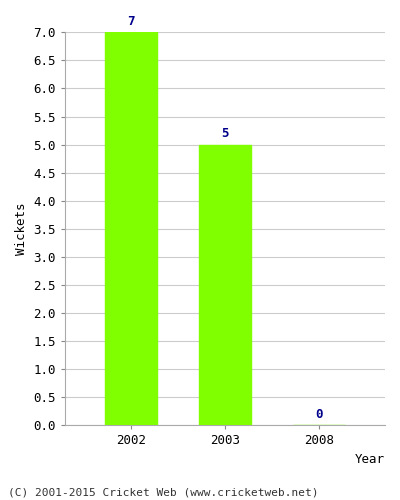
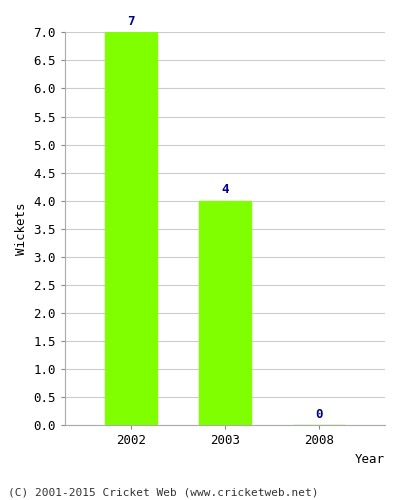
2003: 5 -> 4
